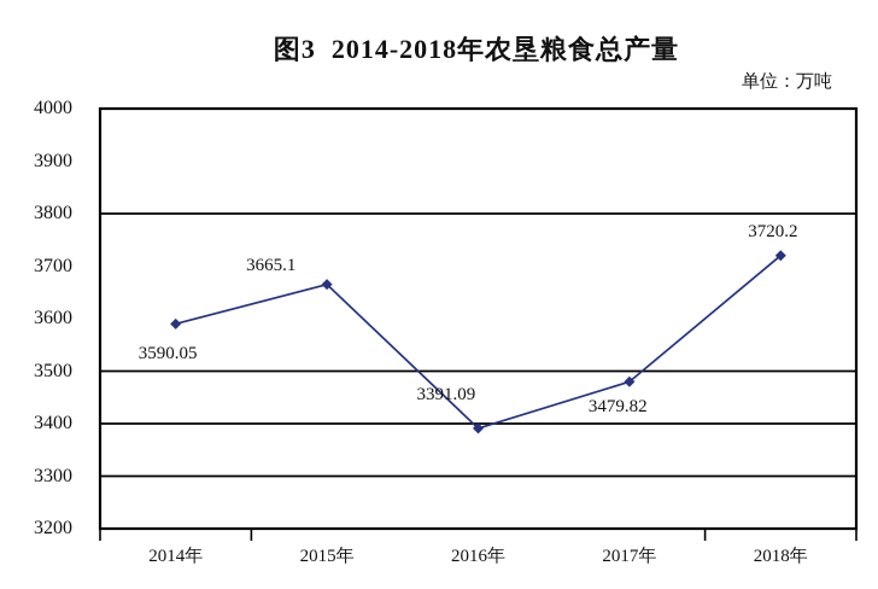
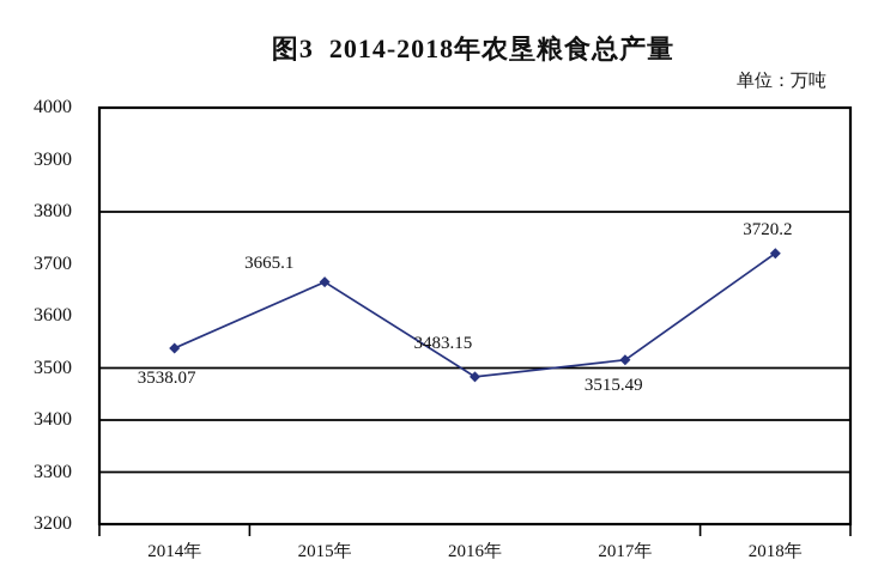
2014年: 3590.05 -> 3538.07
2016年: 3391.09 -> 3483.15
2017年: 3479.82 -> 3515.49
